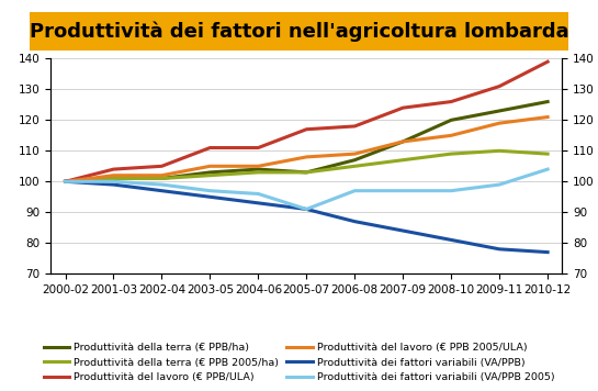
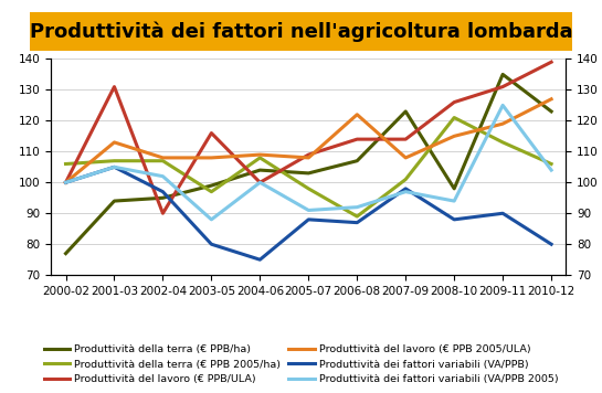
Produttività della terra (€ PPB/ha)/2000-02: 100 -> 77
Produttività della terra (€ PPB 2005/ha)/2000-02: 100 -> 106
Produttività della terra (€ PPB/ha)/2001-03: 101 -> 94
Produttività della terra (€ PPB 2005/ha)/2001-03: 101 -> 107
Produttività del lavoro (€ PPB/ULA)/2001-03: 104 -> 131
Produttività del lavoro (€ PPB 2005/ULA)/2001-03: 102 -> 113
Produttività dei fattori variabili (VA/PPB)/2001-03: 99 -> 105
Produttività dei fattori variabili (VA/PPB 2005)/2001-03: 100 -> 105
Produttività della terra (€ PPB/ha)/2002-04: 101 -> 95
Produttività della terra (€ PPB 2005/ha)/2002-04: 101 -> 107
Produttività del lavoro (€ PPB/ULA)/2002-04: 105 -> 90
Produttività del lavoro (€ PPB 2005/ULA)/2002-04: 102 -> 108
Produttività dei fattori variabili (VA/PPB 2005)/2002-04: 99 -> 102
Produttività della terra (€ PPB/ha)/2003-05: 103 -> 99
Produttività della terra (€ PPB 2005/ha)/2003-05: 102 -> 97
Produttività del lavoro (€ PPB/ULA)/2003-05: 111 -> 116
Produttività del lavoro (€ PPB 2005/ULA)/2003-05: 105 -> 108
Produttività dei fattori variabili (VA/PPB)/2003-05: 95 -> 80
Produttività dei fattori variabili (VA/PPB 2005)/2003-05: 97 -> 88
Produttività della terra (€ PPB 2005/ha)/2004-06: 103 -> 108
Produttività del lavoro (€ PPB/ULA)/2004-06: 111 -> 100
Produttività del lavoro (€ PPB 2005/ULA)/2004-06: 105 -> 109
Produttività dei fattori variabili (VA/PPB)/2004-06: 93 -> 75
Produttività dei fattori variabili (VA/PPB 2005)/2004-06: 96 -> 100
Produttività della terra (€ PPB 2005/ha)/2005-07: 103 -> 98
Produttività del lavoro (€ PPB/ULA)/2005-07: 117 -> 109
Produttività dei fattori variabili (VA/PPB)/2005-07: 91 -> 88
Produttività della terra (€ PPB 2005/ha)/2006-08: 105 -> 89
Produttività del lavoro (€ PPB/ULA)/2006-08: 118 -> 114
Produttività del lavoro (€ PPB 2005/ULA)/2006-08: 109 -> 122
Produttività dei fattori variabili (VA/PPB 2005)/2006-08: 97 -> 92
Produttività della terra (€ PPB/ha)/2007-09: 113 -> 123
Produttività della terra (€ PPB 2005/ha)/2007-09: 107 -> 101
Produttività del lavoro (€ PPB/ULA)/2007-09: 124 -> 114
Produttività del lavoro (€ PPB 2005/ULA)/2007-09: 113 -> 108
Produttività dei fattori variabili (VA/PPB)/2007-09: 84 -> 98
Produttività della terra (€ PPB/ha)/2008-10: 120 -> 98
Produttività della terra (€ PPB 2005/ha)/2008-10: 109 -> 121
Produttività dei fattori variabili (VA/PPB)/2008-10: 81 -> 88
Produttività dei fattori variabili (VA/PPB 2005)/2008-10: 97 -> 94
Produttività della terra (€ PPB/ha)/2009-11: 123 -> 135
Produttività della terra (€ PPB 2005/ha)/2009-11: 110 -> 113
Produttività dei fattori variabili (VA/PPB)/2009-11: 78 -> 90
Produttività dei fattori variabili (VA/PPB 2005)/2009-11: 99 -> 125
Produttività della terra (€ PPB/ha)/2010-12: 126 -> 123
Produttività della terra (€ PPB 2005/ha)/2010-12: 109 -> 106
Produttività del lavoro (€ PPB 2005/ULA)/2010-12: 121 -> 127
Produttività dei fattori variabili (VA/PPB)/2010-12: 77 -> 80
